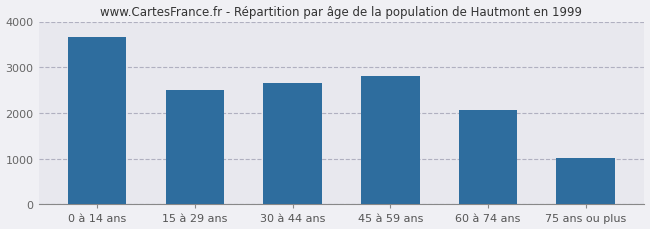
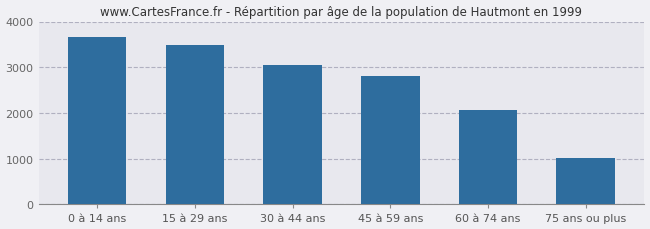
15 à 29 ans: 2500 -> 3490
30 à 44 ans: 2650 -> 3040
